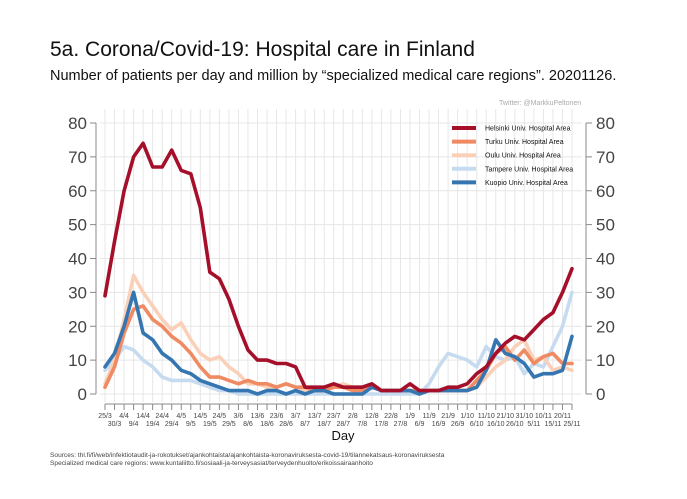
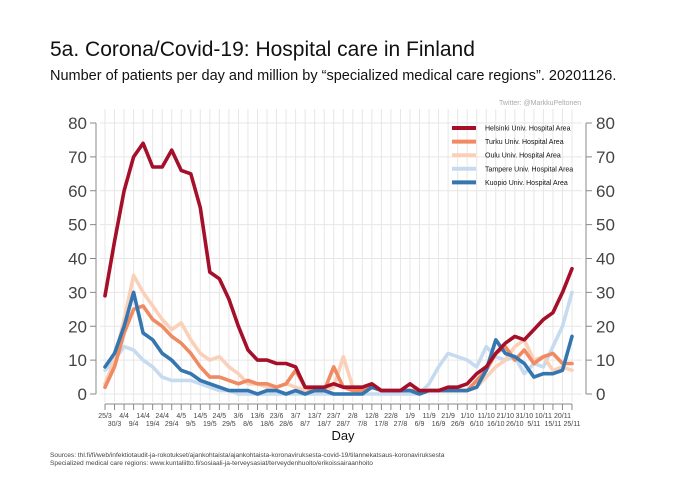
Turku Univ. Hospital Area/3/7: 2 -> 7
Turku Univ. Hospital Area/23/7: 2 -> 8
Oulu Univ. Hospital Area/28/7: 3 -> 11
